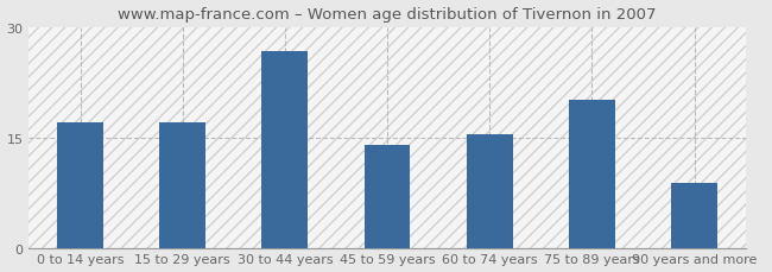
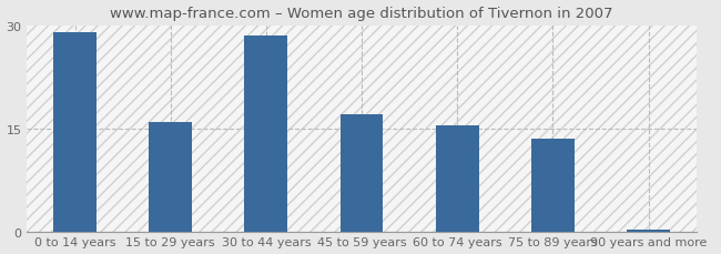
0 to 14 years: 17.0 -> 29.0
15 to 29 years: 17.0 -> 16.0
30 to 44 years: 26.8 -> 28.5
45 to 59 years: 14.0 -> 17.0
75 to 89 years: 20.2 -> 13.5
90 years and more: 8.8 -> 0.3
